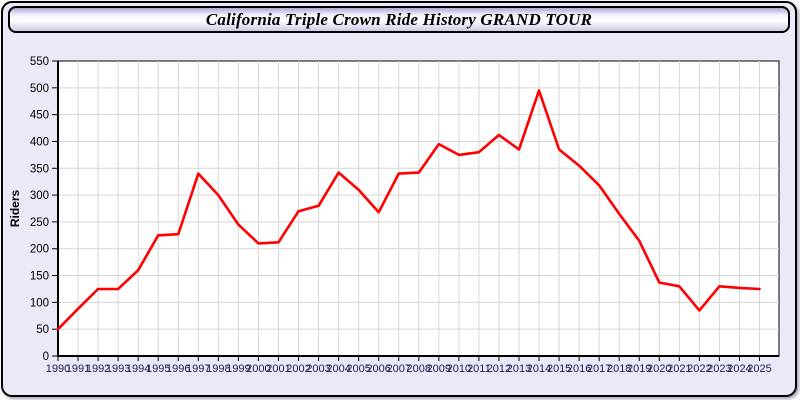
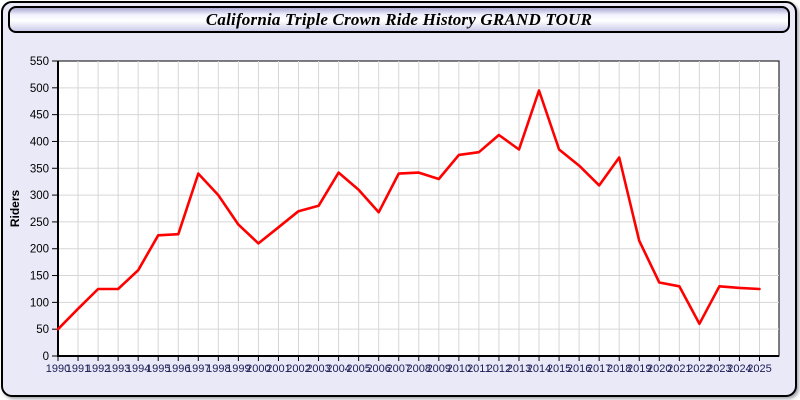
2001: 210 -> 240
2009: 400 -> 330
2018: 260 -> 370
2022: 80 -> 60
